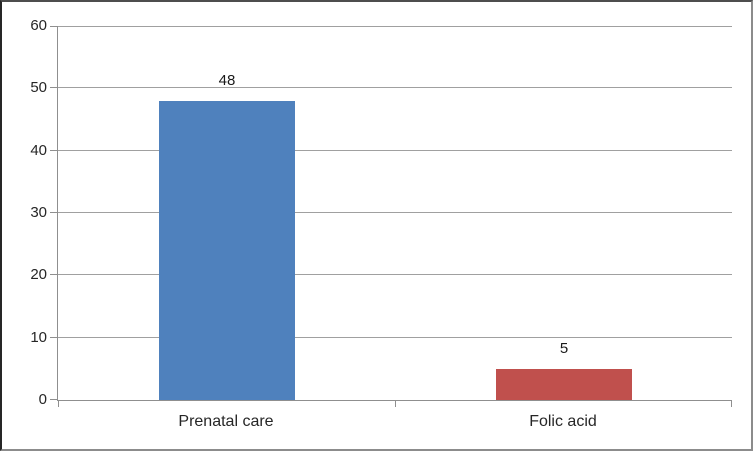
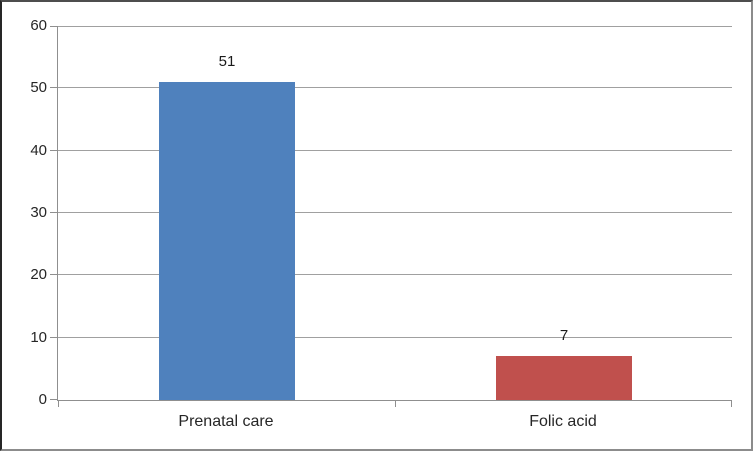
Prenatal care: 48 -> 51
Folic acid: 5 -> 7
